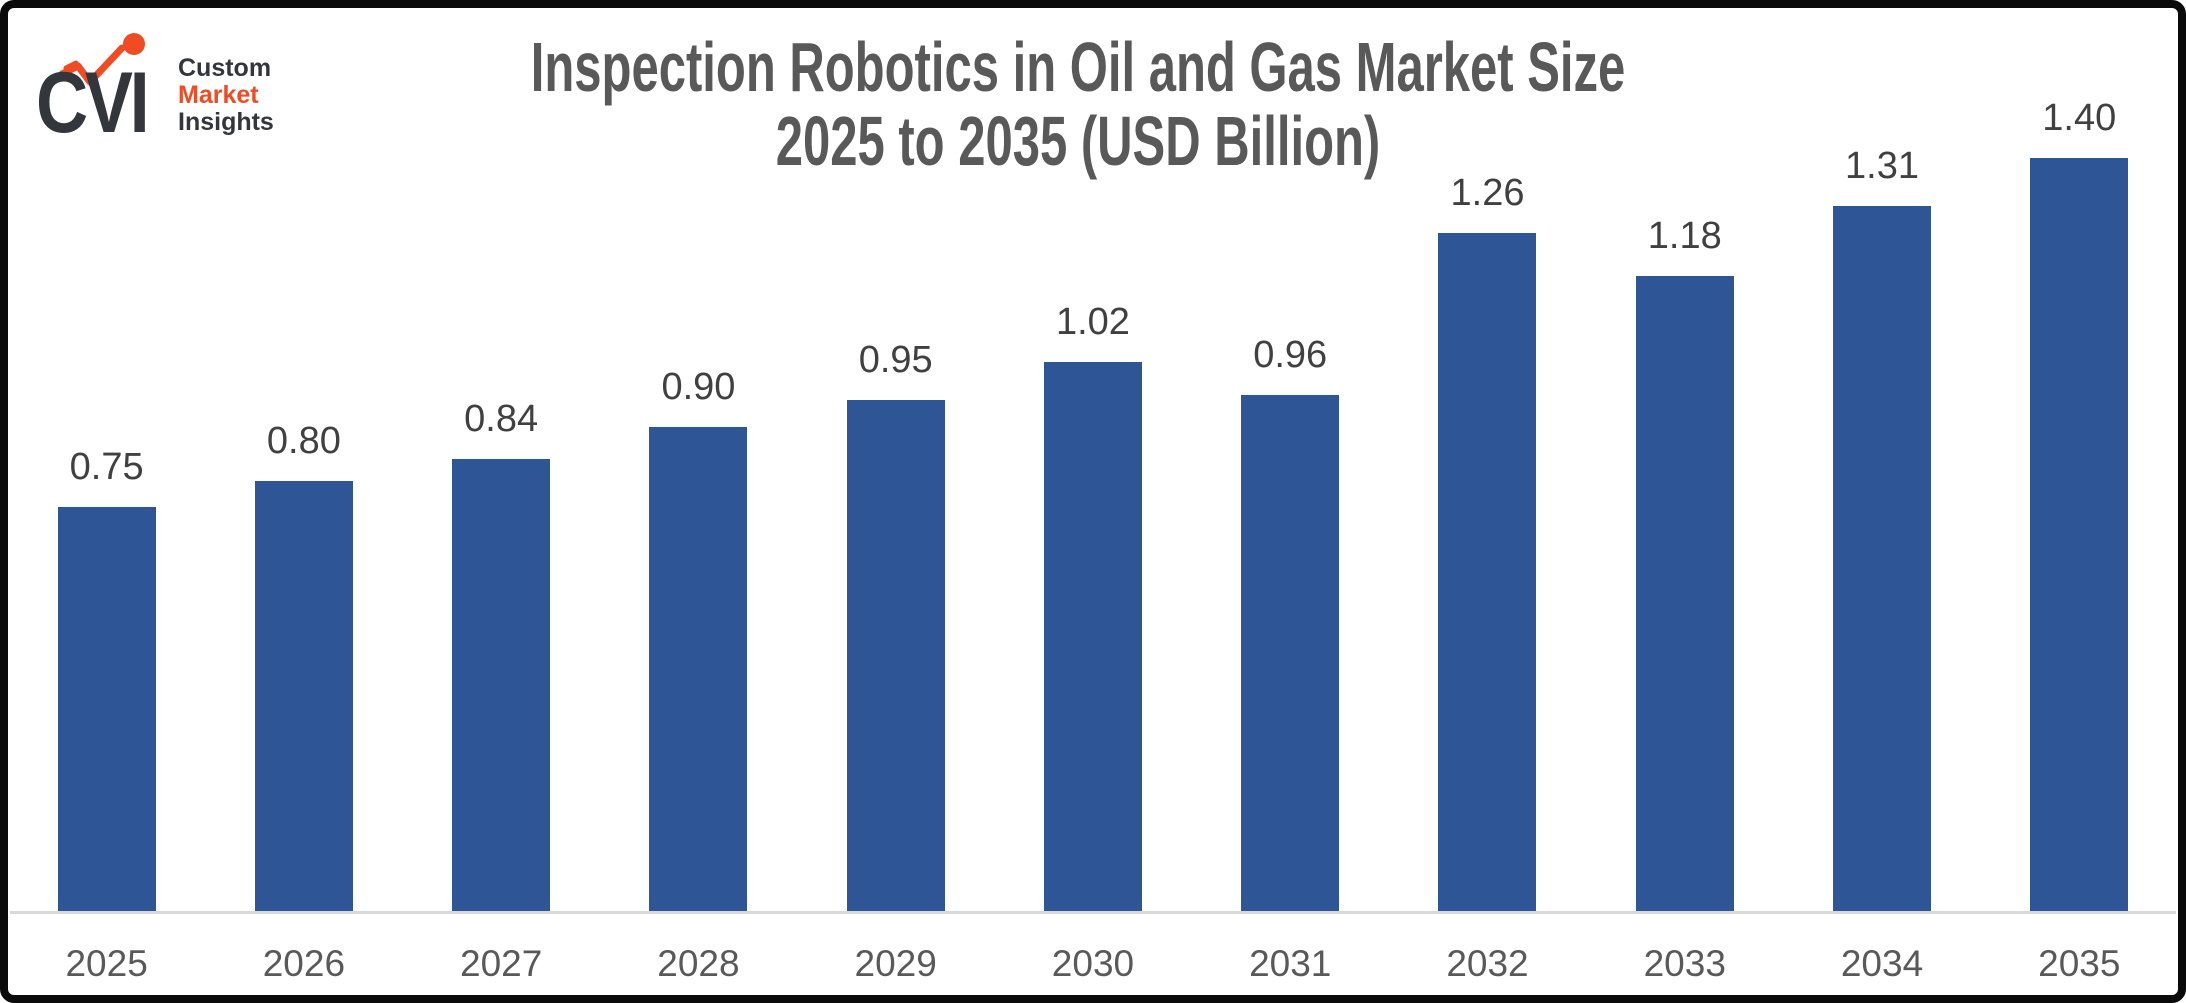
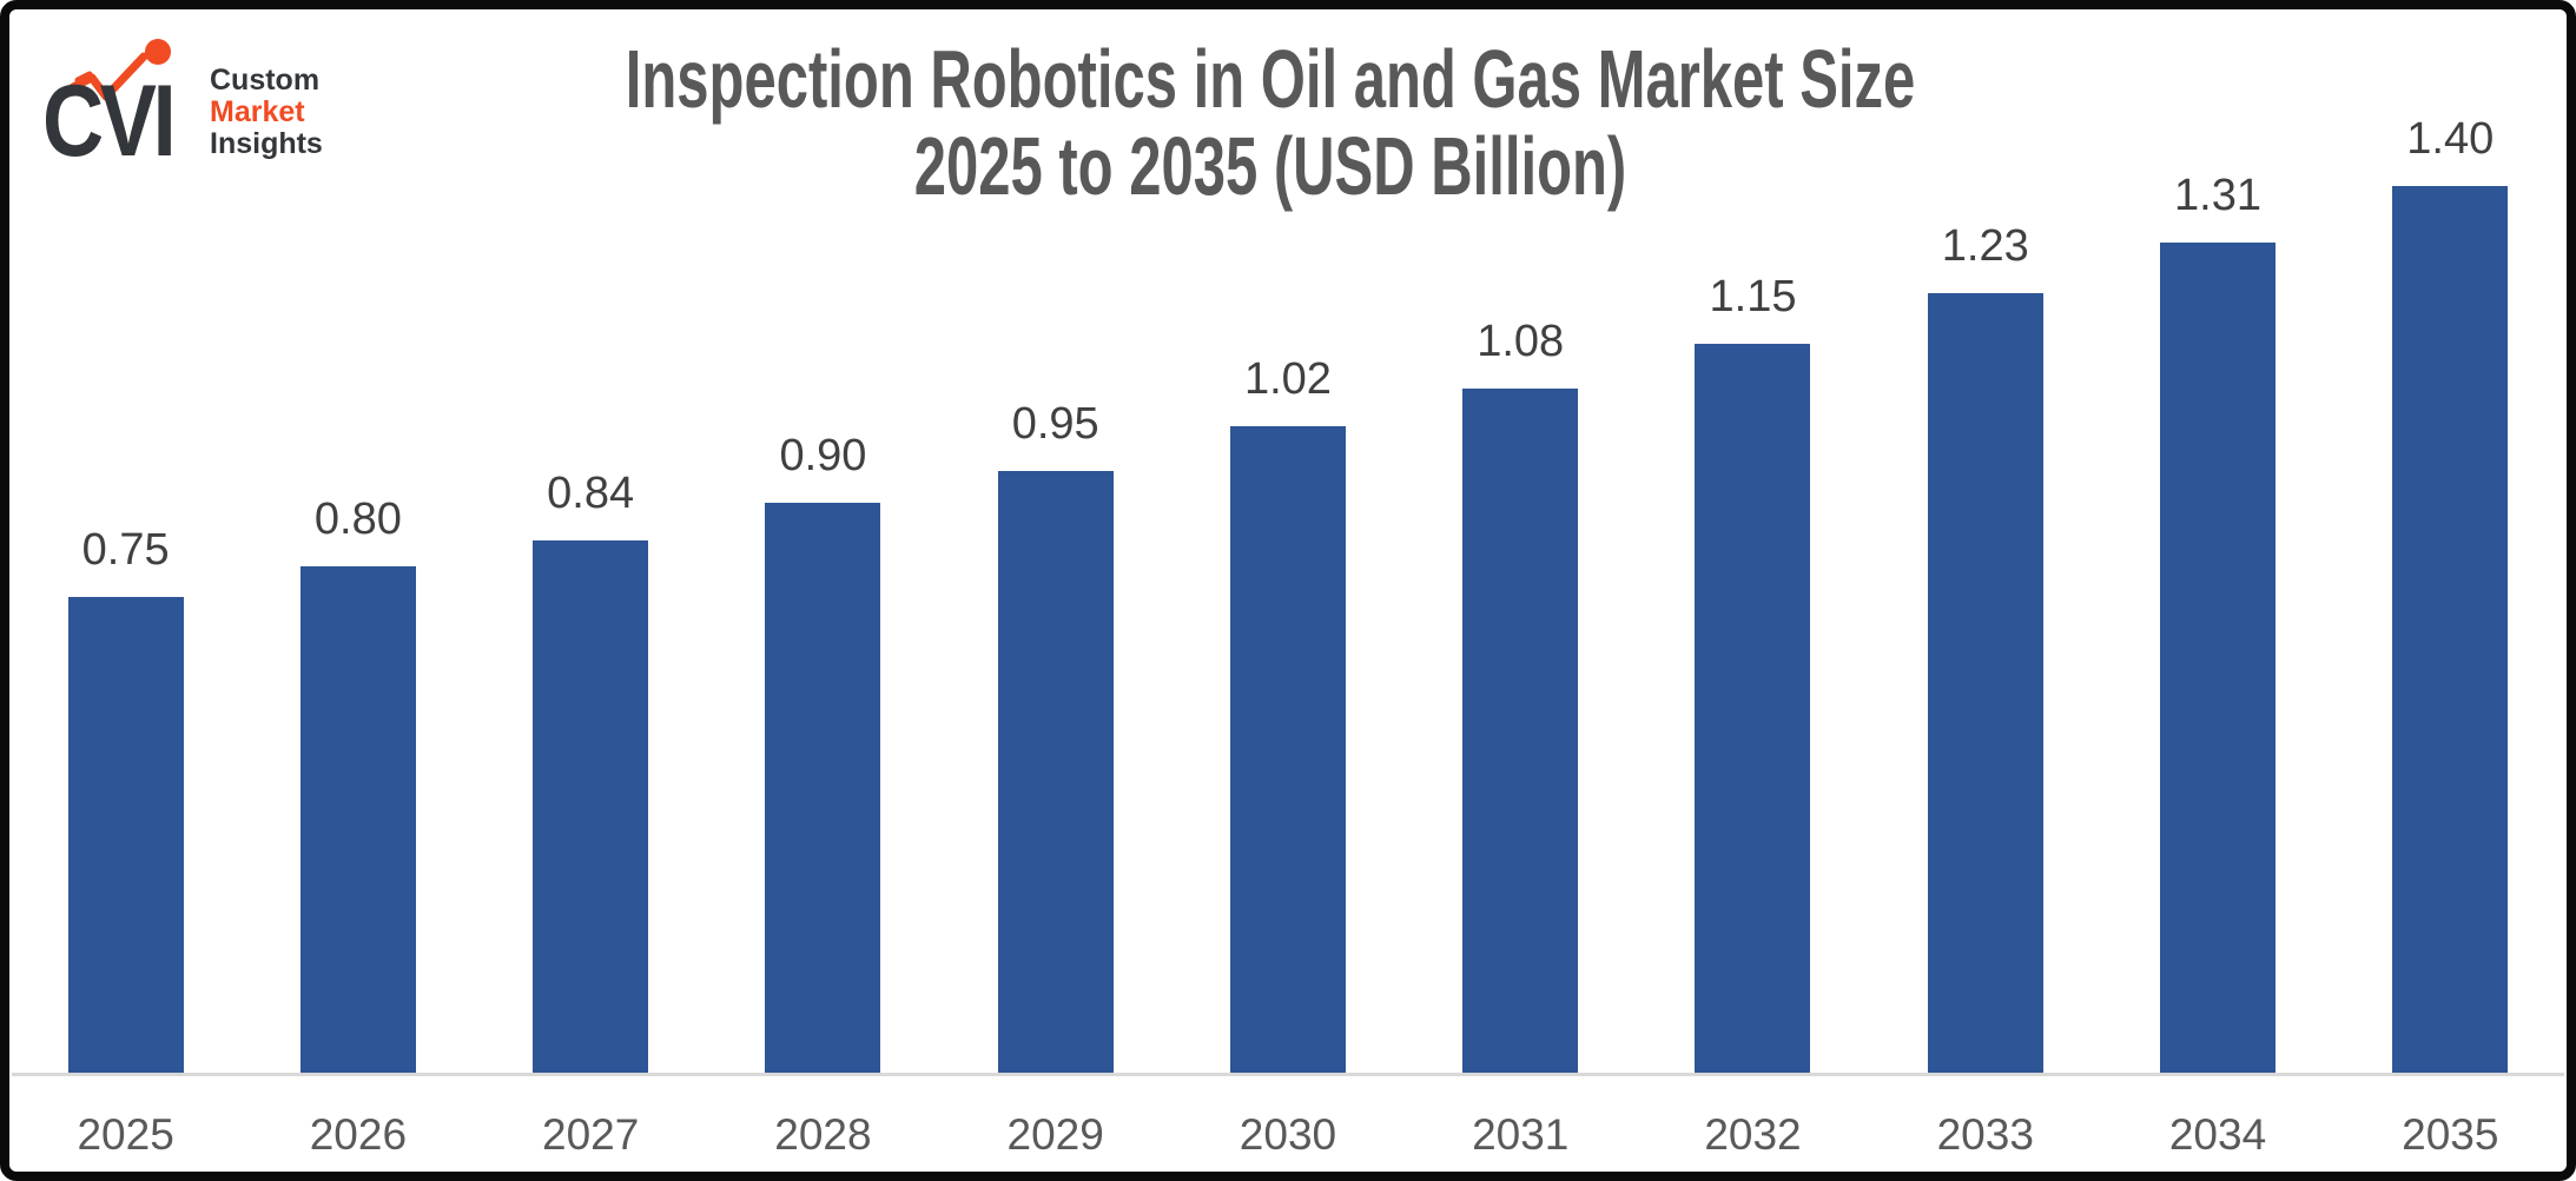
2031: 0.96 -> 1.08
2032: 1.26 -> 1.15
2033: 1.18 -> 1.23
